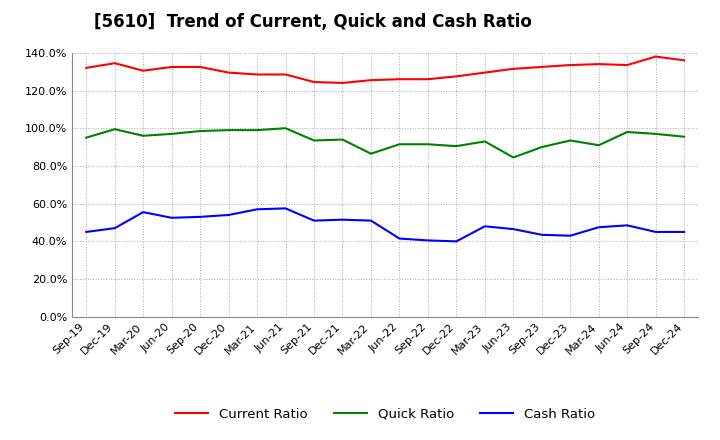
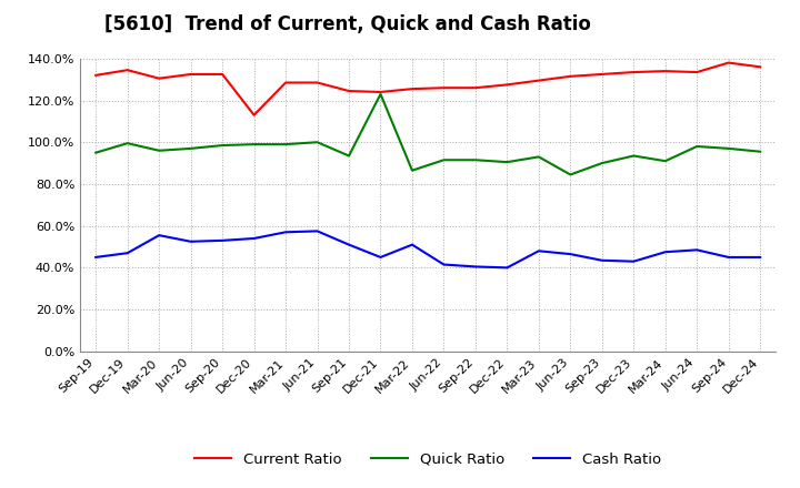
Current Ratio/Dec-20: 130% -> 113%
Quick Ratio/Dec-21: 94% -> 123%
Cash Ratio/Dec-21: 52% -> 45%
